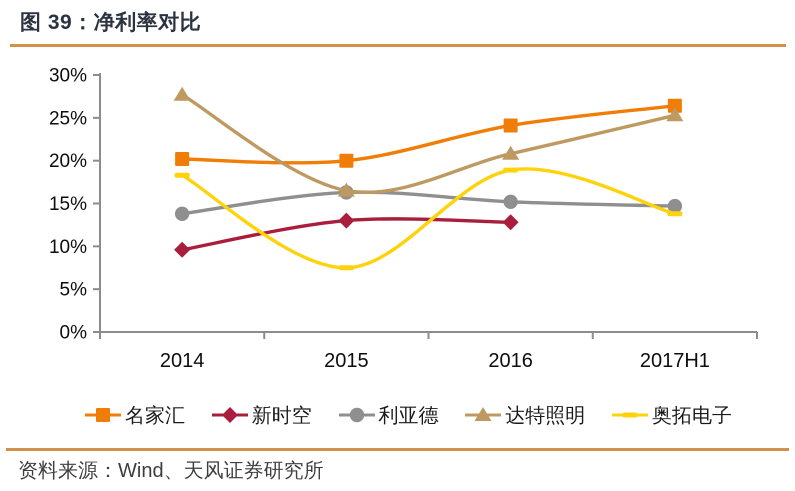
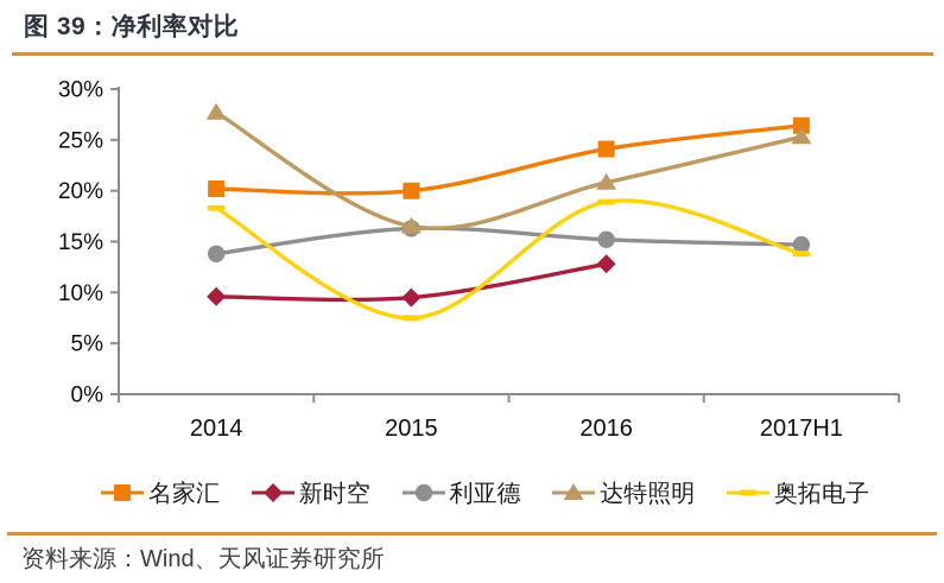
新时空/2015: 13% -> 10%
